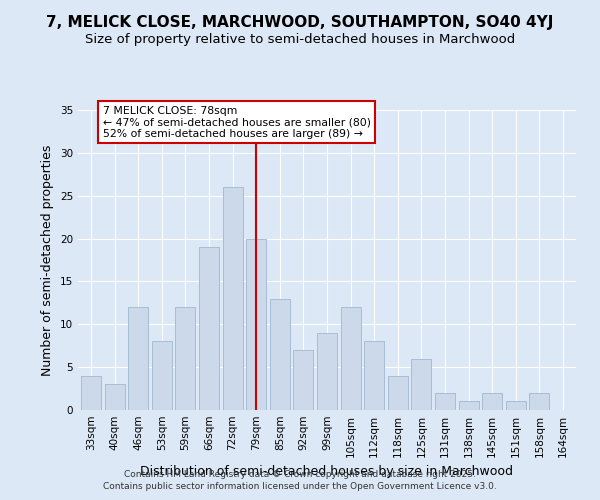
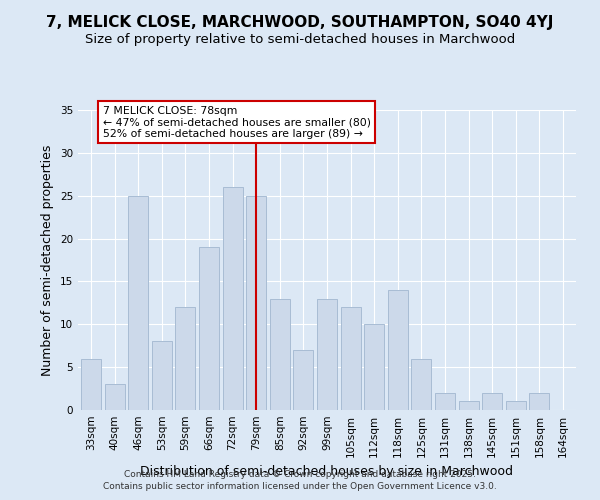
33sqm: 4 -> 6
46sqm: 12 -> 25
79sqm: 20 -> 25
99sqm: 9 -> 13
112sqm: 8 -> 10
118sqm: 4 -> 14
